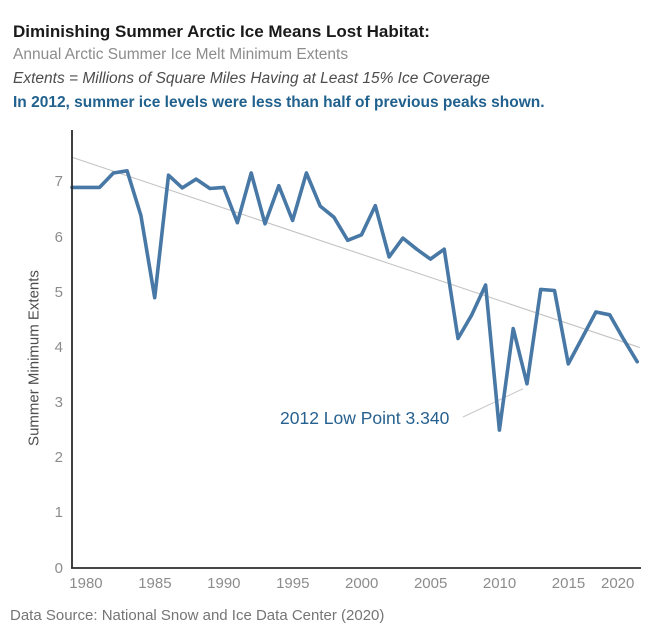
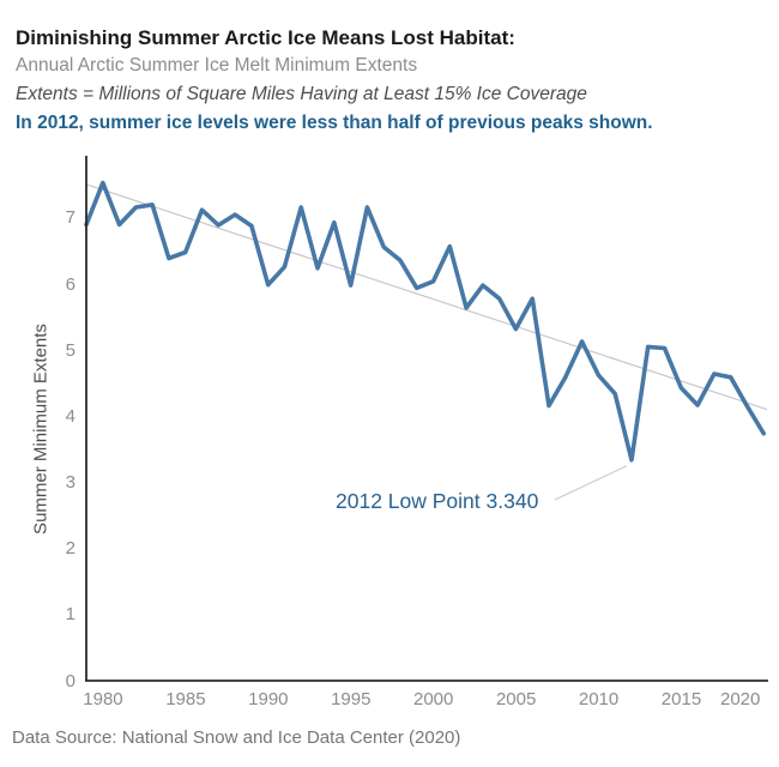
1980: 6.9 -> 7.5
1985: 4.9 -> 6.5
1990: 6.9 -> 6.0
1995: 6.3 -> 6.0
2005: 5.6 -> 5.3
2010: 2.5 -> 4.6
2015: 3.7 -> 4.4
